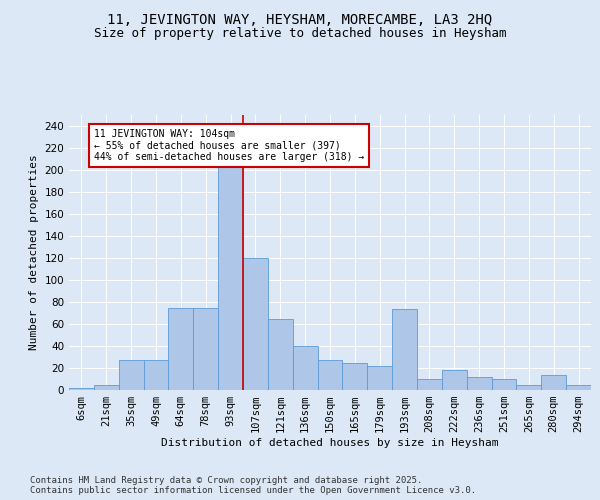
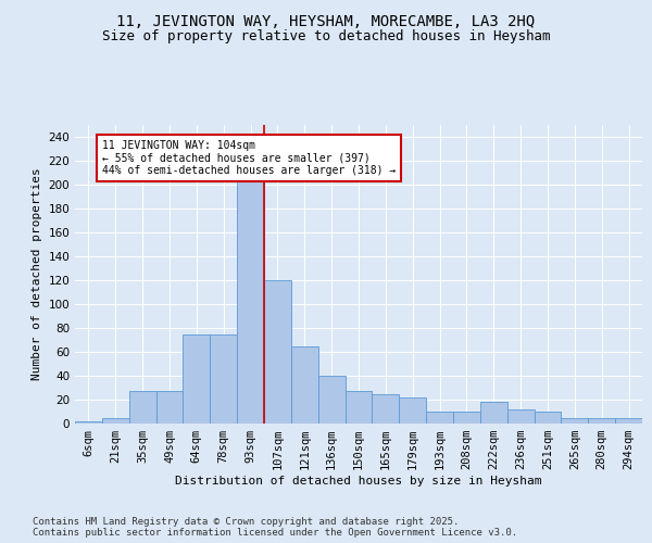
193sqm: 74 -> 10
280sqm: 14 -> 5
